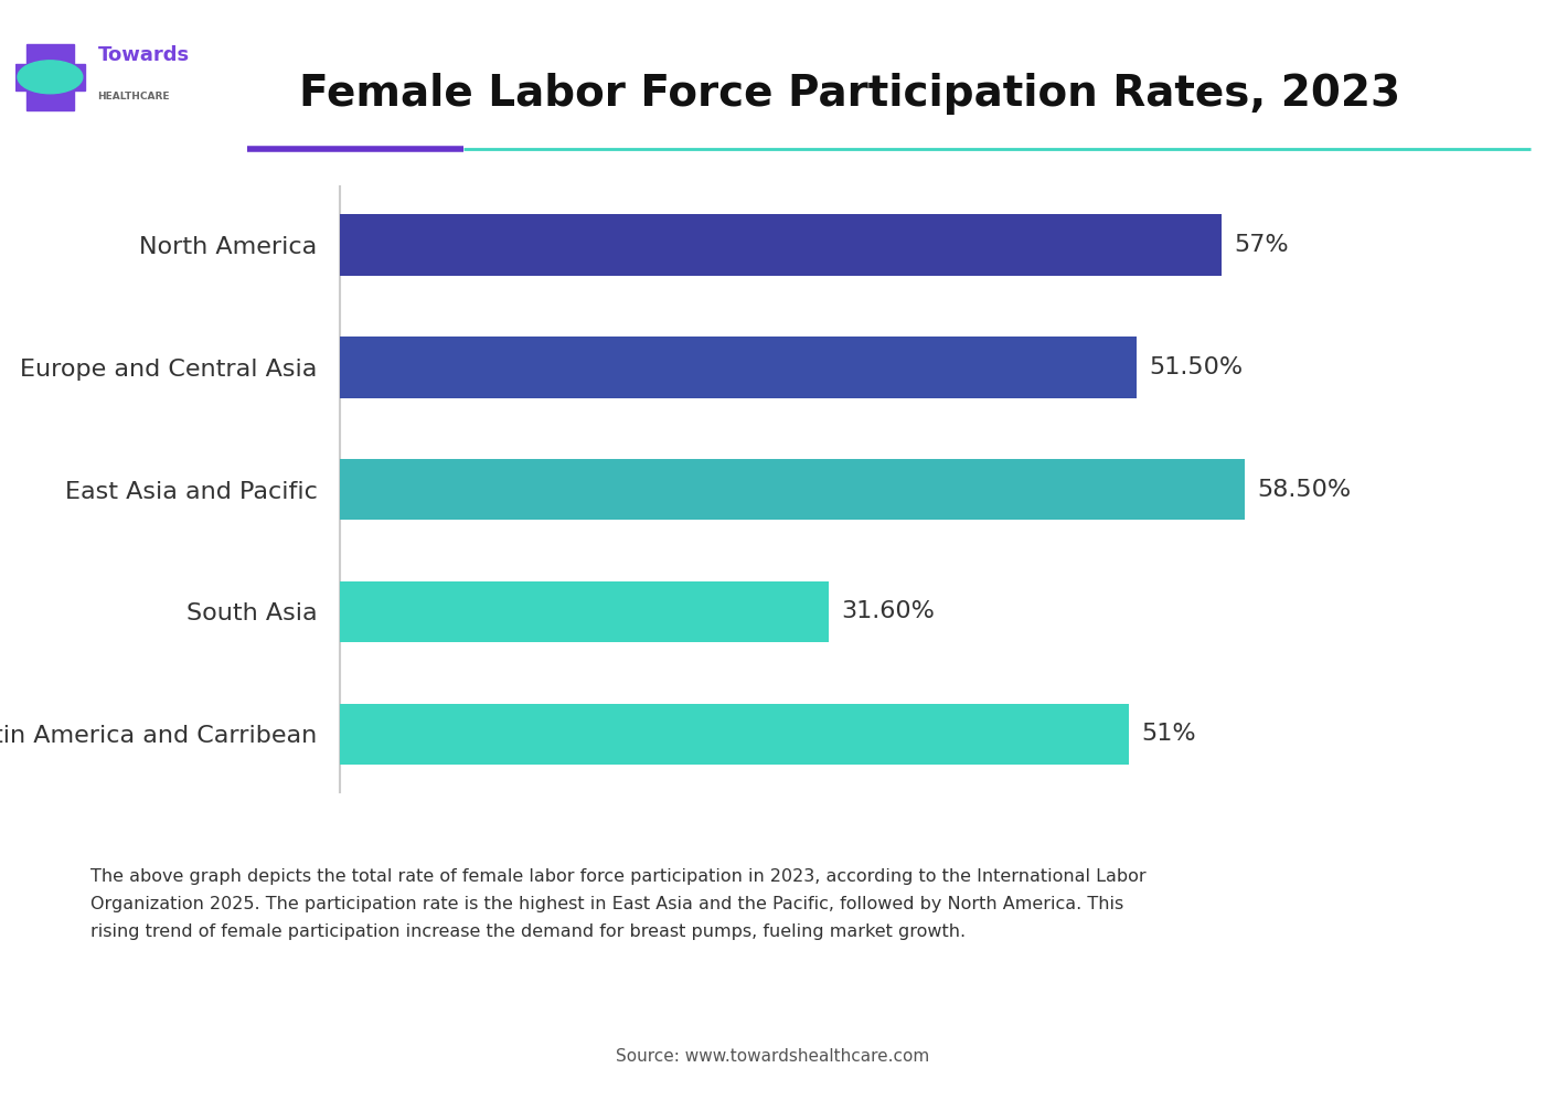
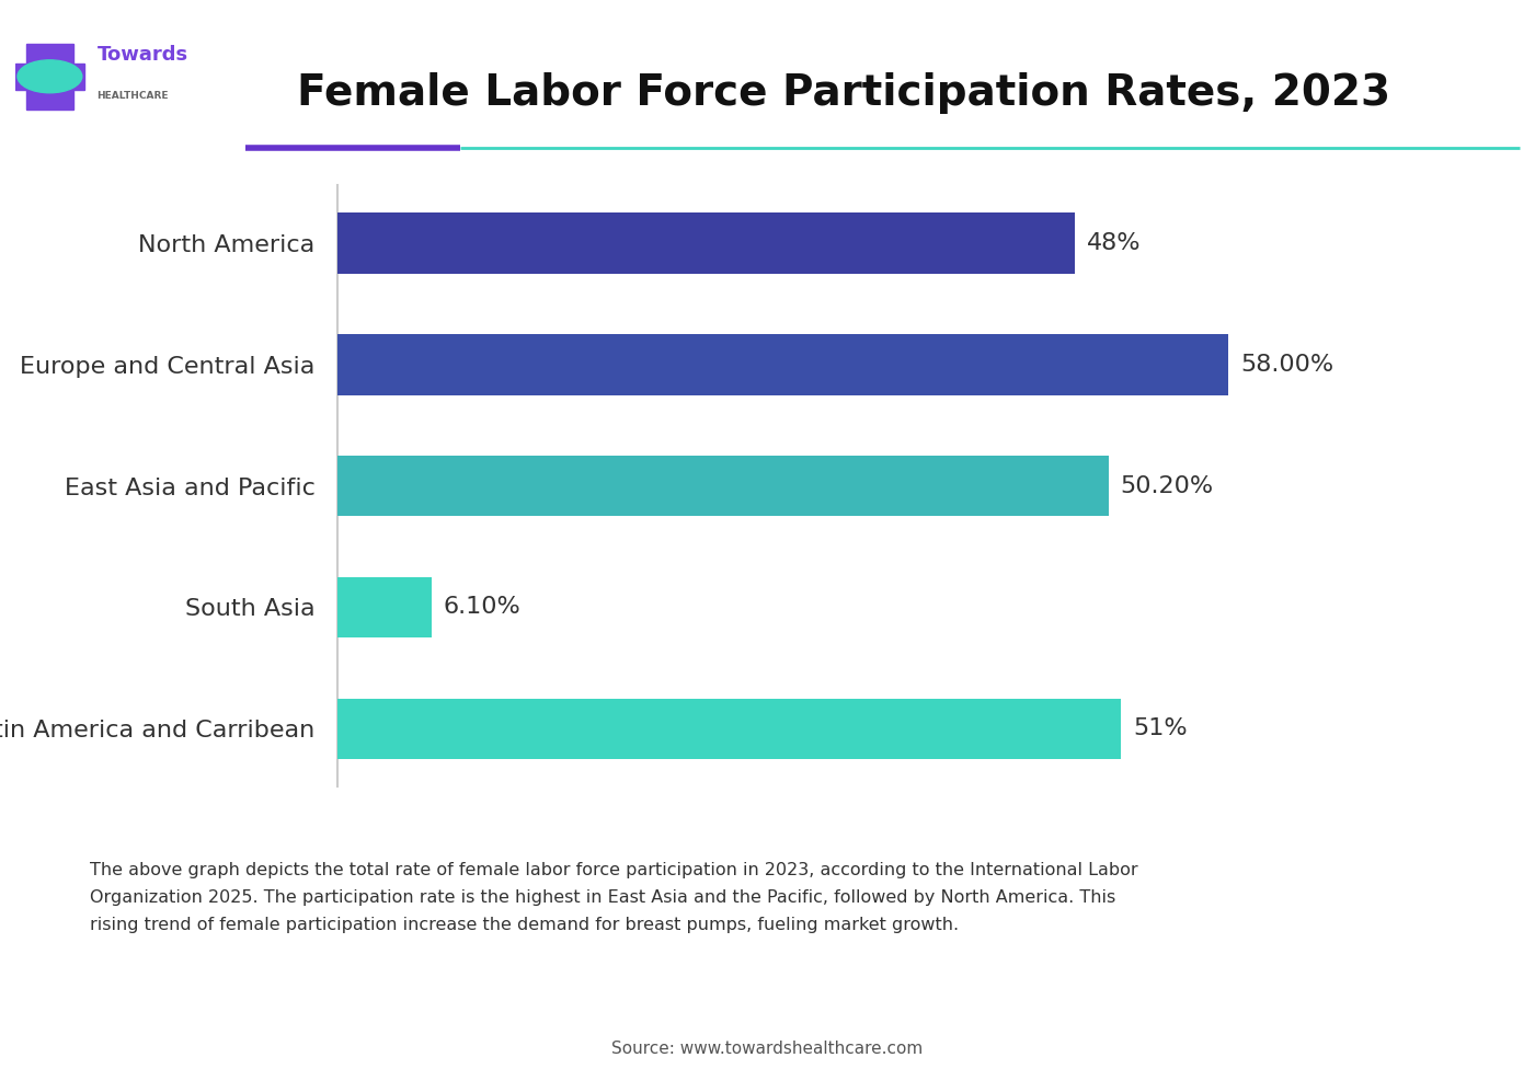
North America: 57% -> 48%
Europe and Central Asia: 51.50% -> 58.00%
East Asia and Pacific: 58.50% -> 50.20%
South Asia: 31.60% -> 6.10%
